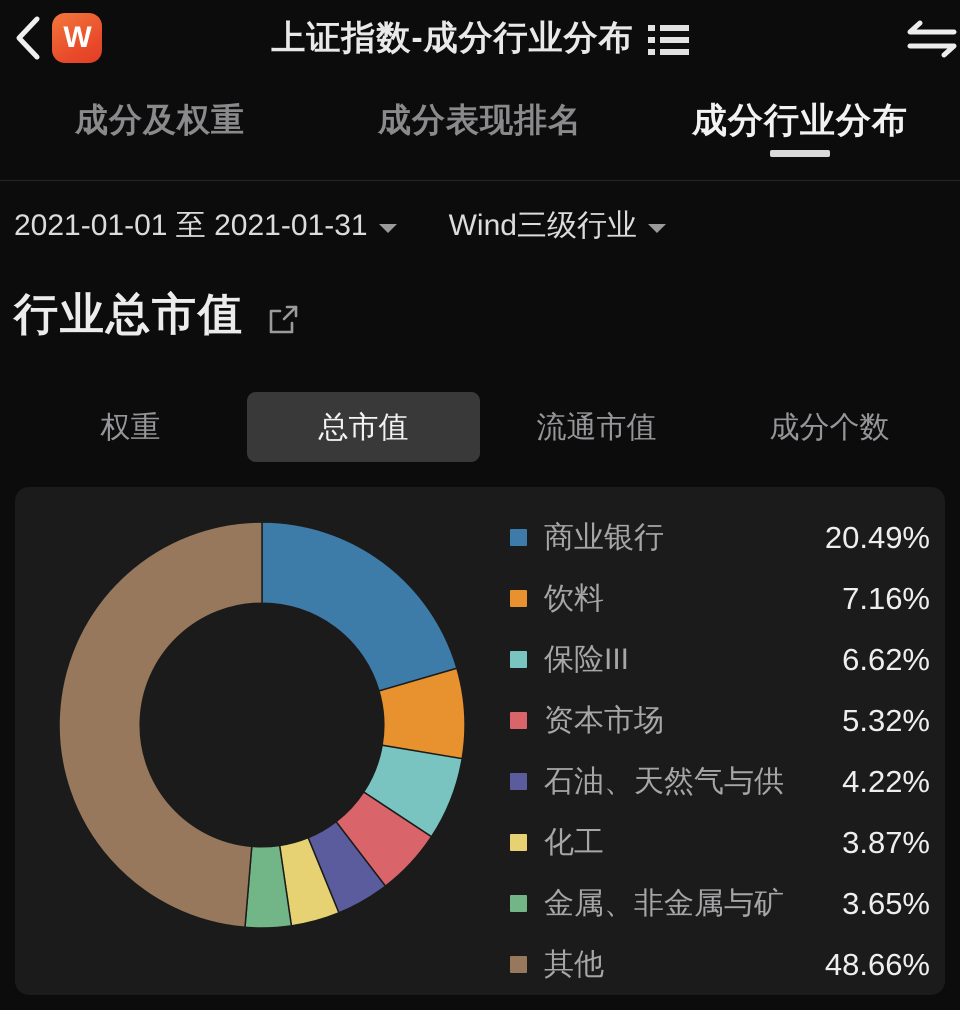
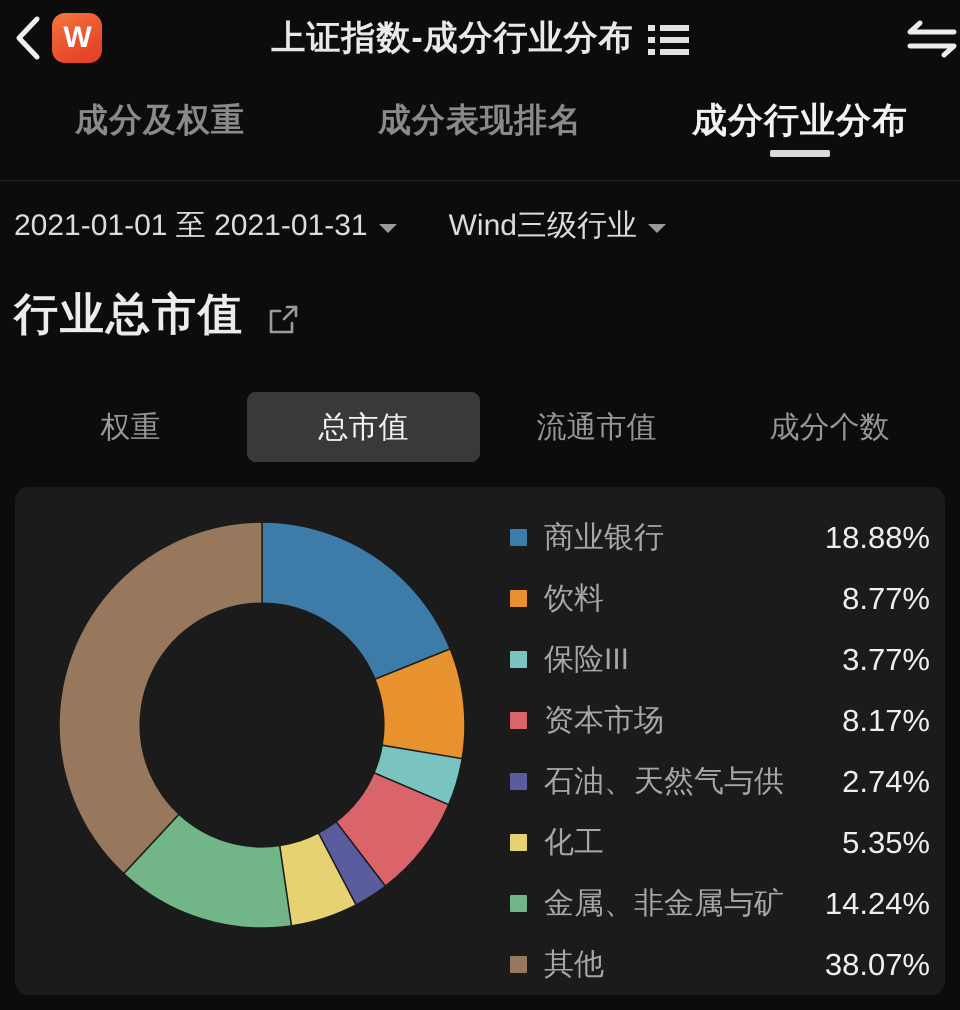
商业银行: 20.49% -> 18.88%
饮料: 7.16% -> 8.77%
保险III: 6.62% -> 3.77%
资本市场: 5.32% -> 8.17%
石油、天然气与供: 4.22% -> 2.74%
化工: 3.87% -> 5.35%
金属、非金属与矿: 3.65% -> 14.24%
其他: 48.66% -> 38.07%
